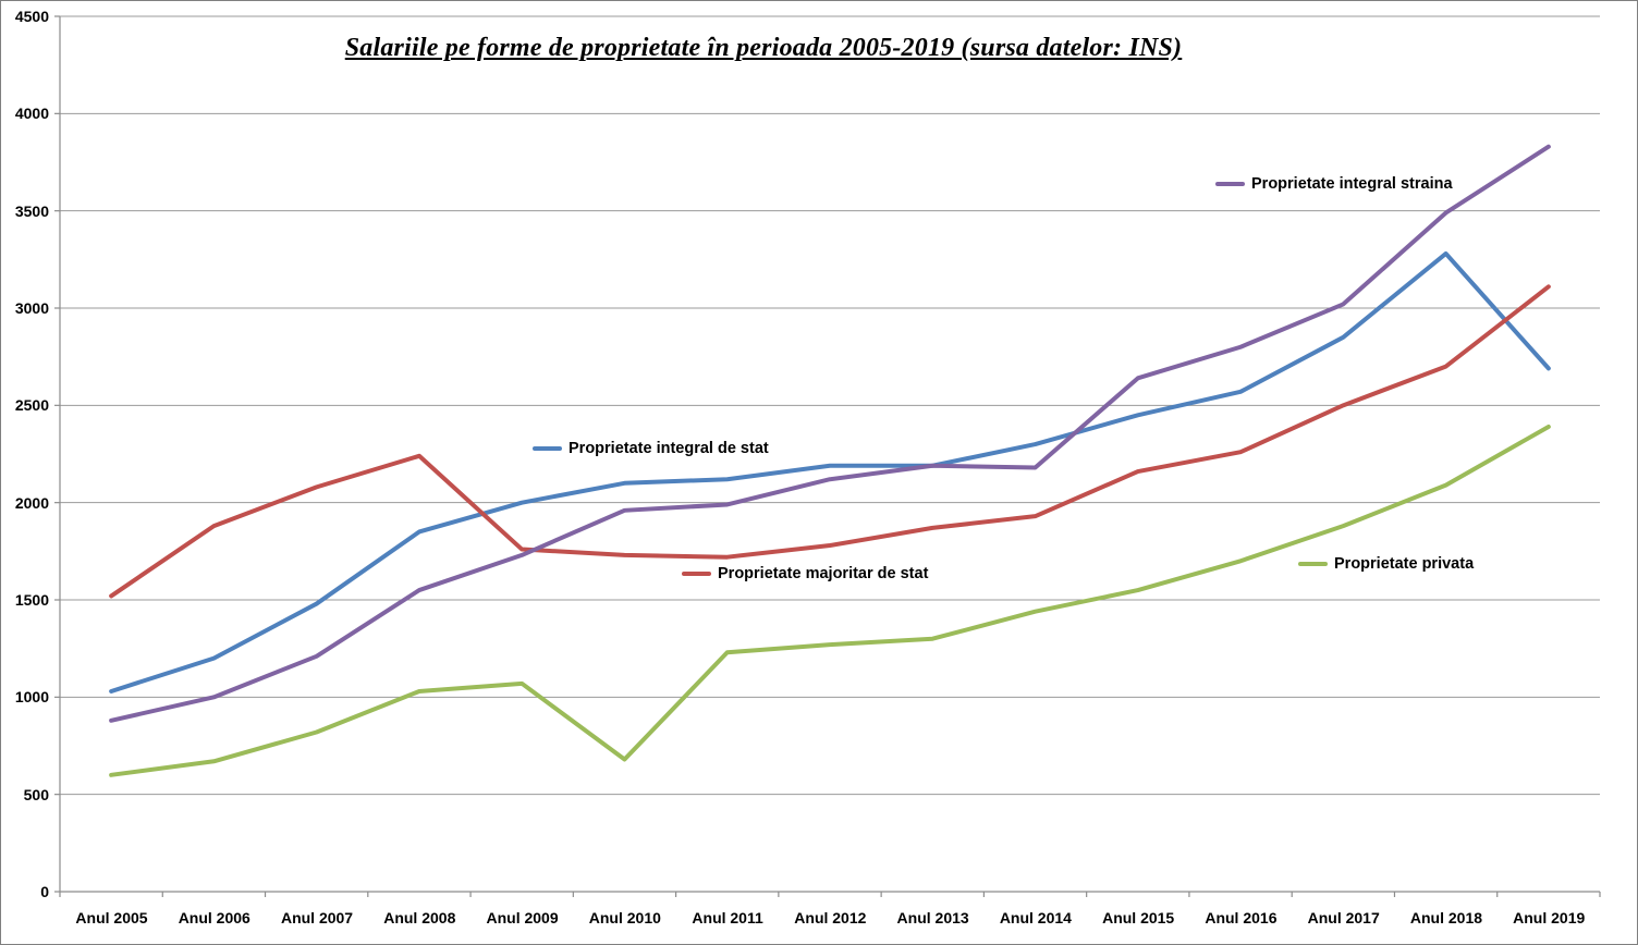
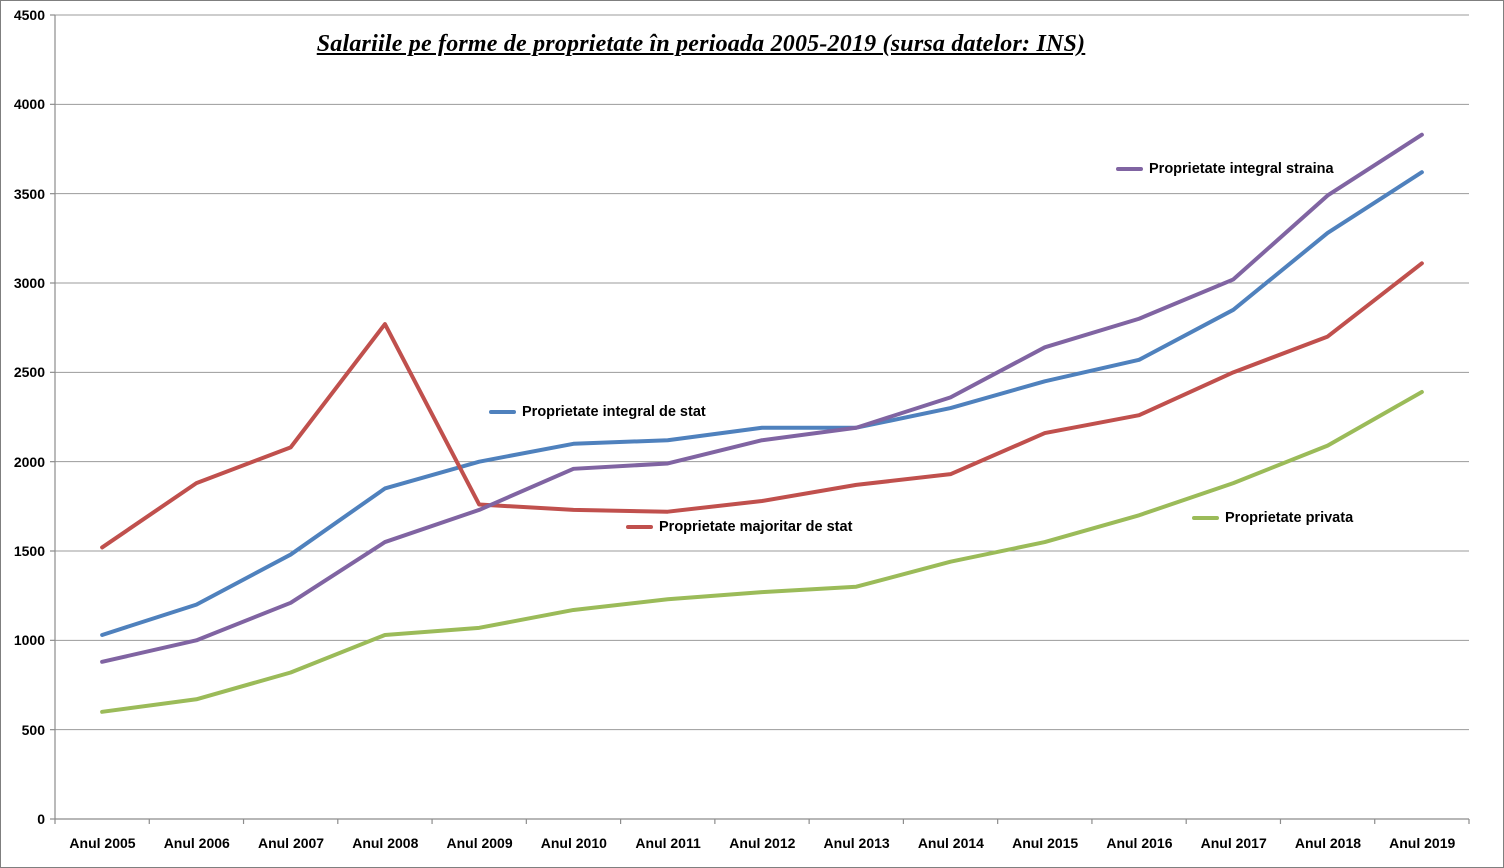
Proprietate majoritar de stat/Anul 2008: 2240 -> 2770
Proprietate privata/Anul 2010: 680 -> 1170
Proprietate integral straina/Anul 2014: 2180 -> 2360
Proprietate integral de stat/Anul 2019: 2690 -> 3620
